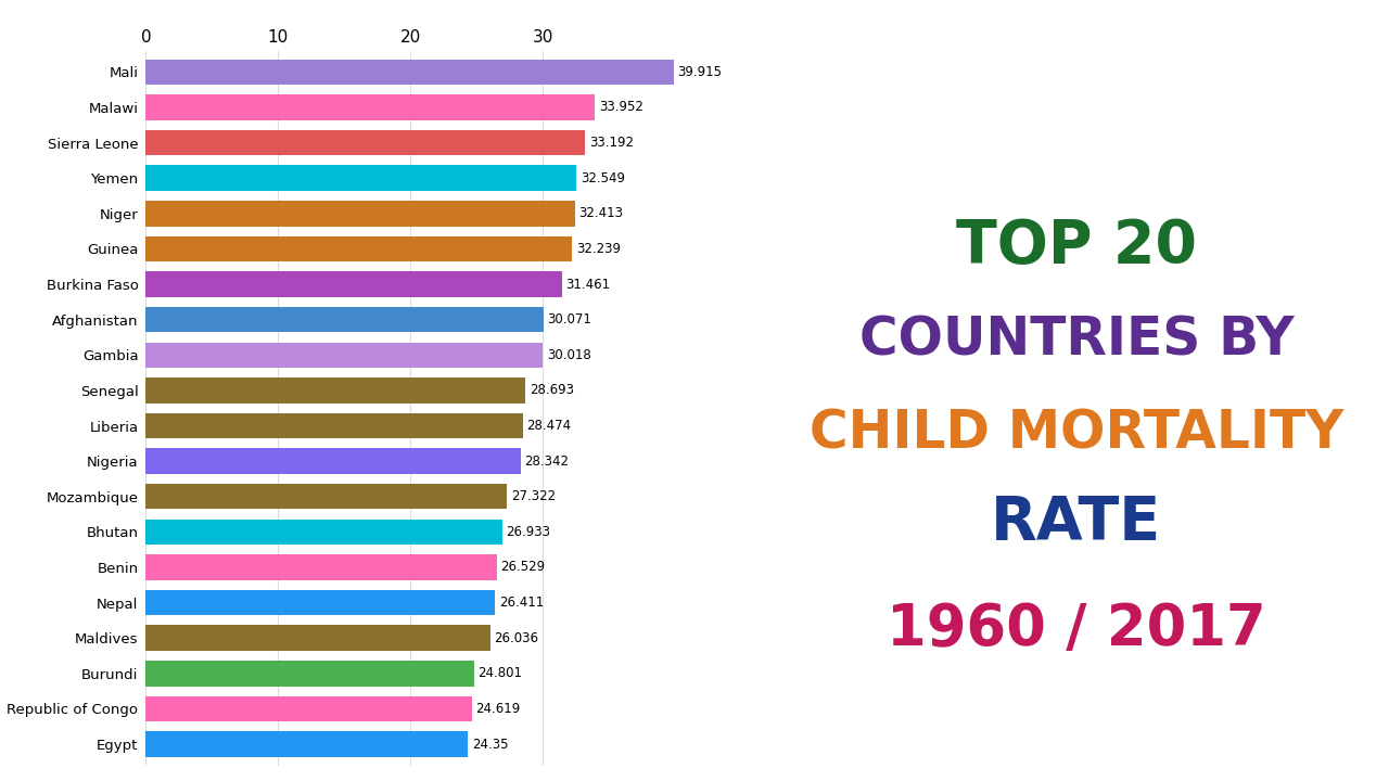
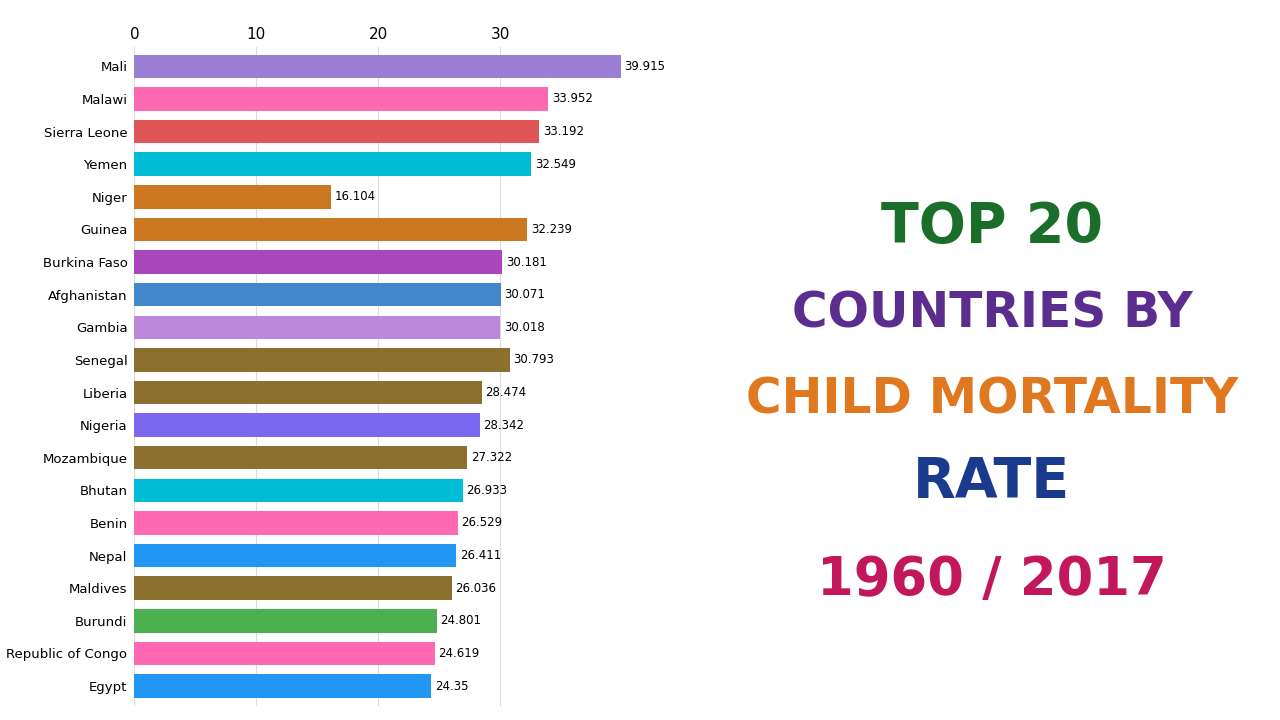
Niger: 32.413 -> 16.104
Burkina Faso: 31.461 -> 30.181
Senegal: 28.693 -> 30.793
